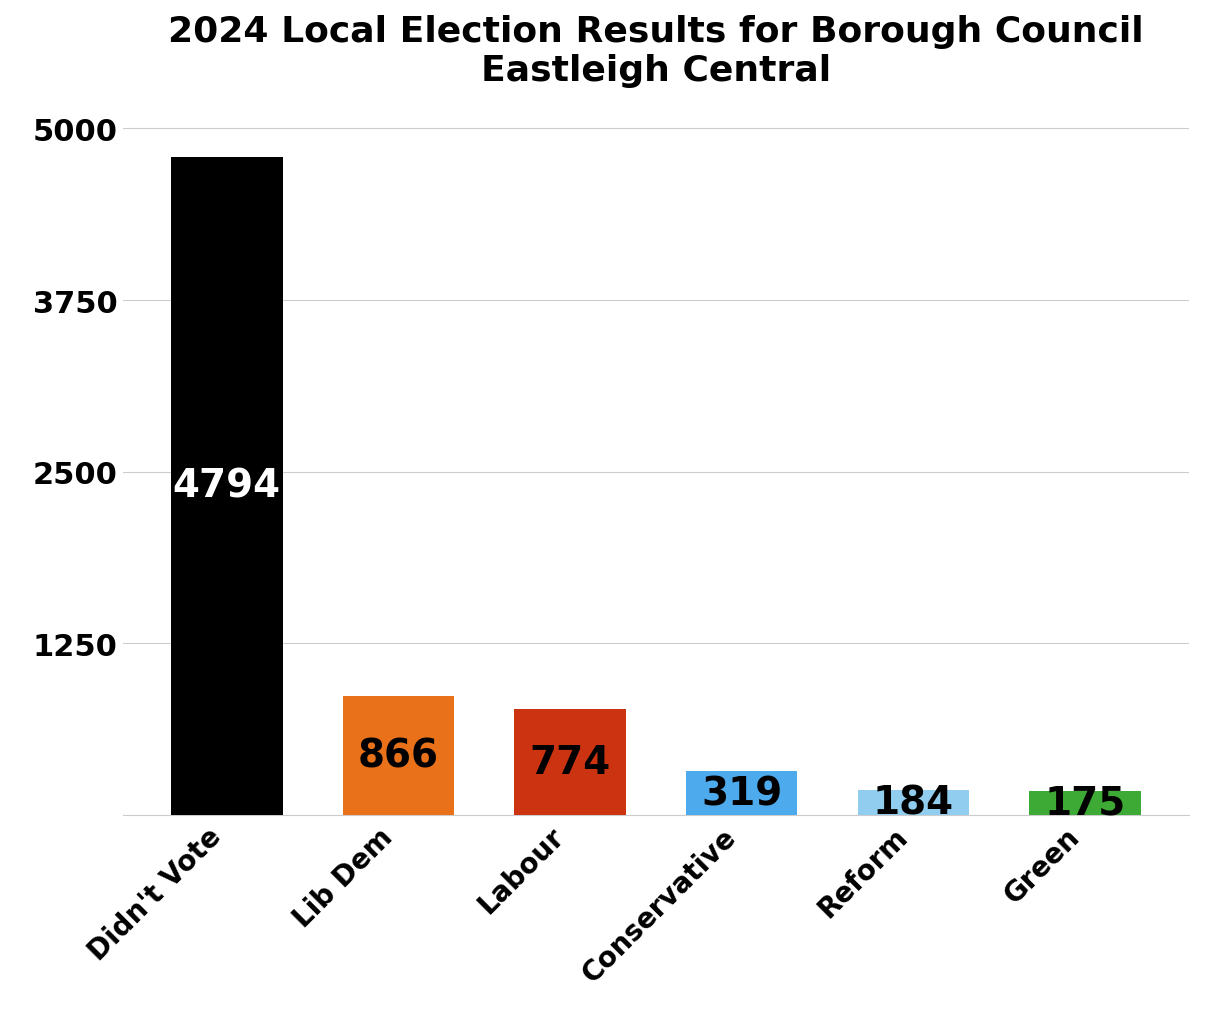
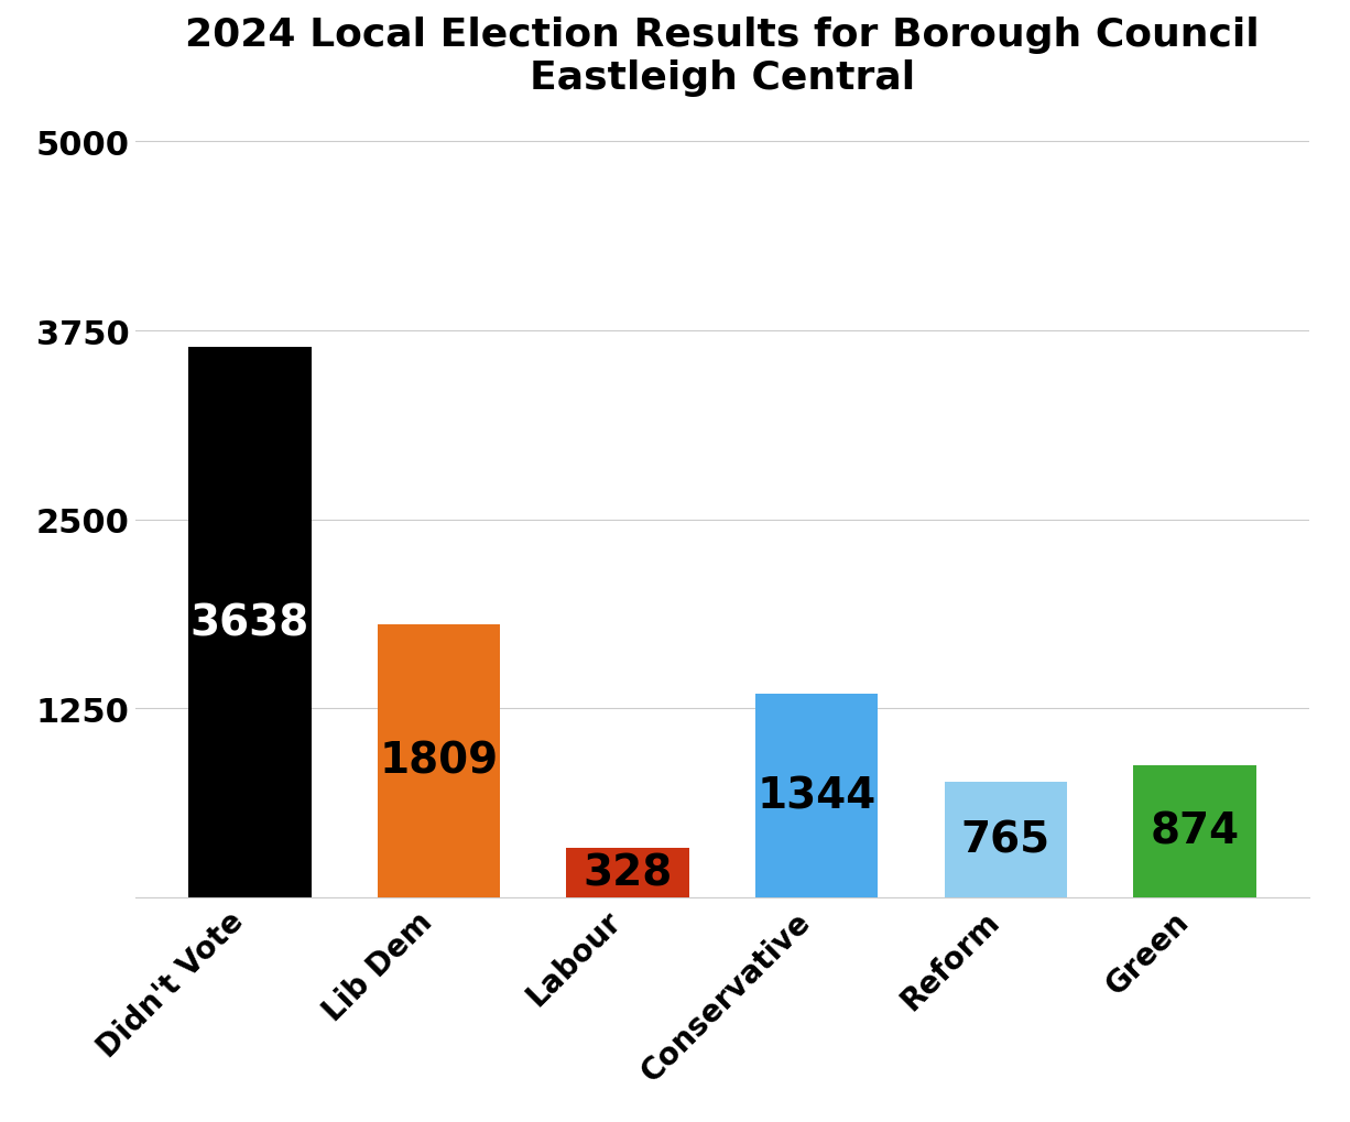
Didn't Vote: 4794 -> 3638
Lib Dem: 866 -> 1809
Labour: 774 -> 328
Conservative: 319 -> 1344
Reform: 184 -> 765
Green: 175 -> 874
